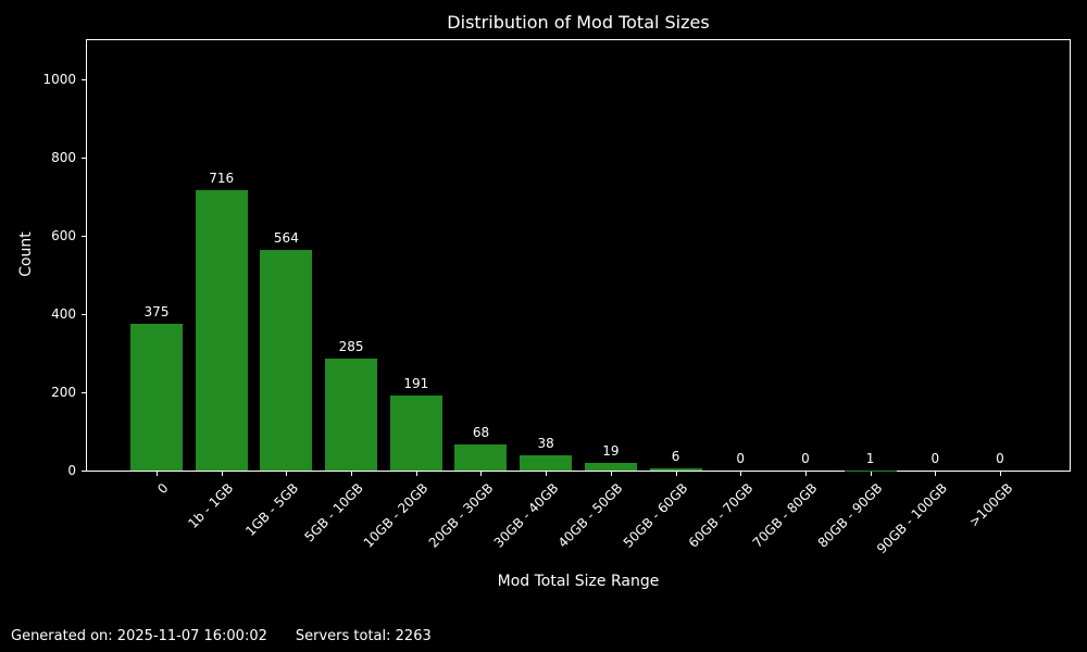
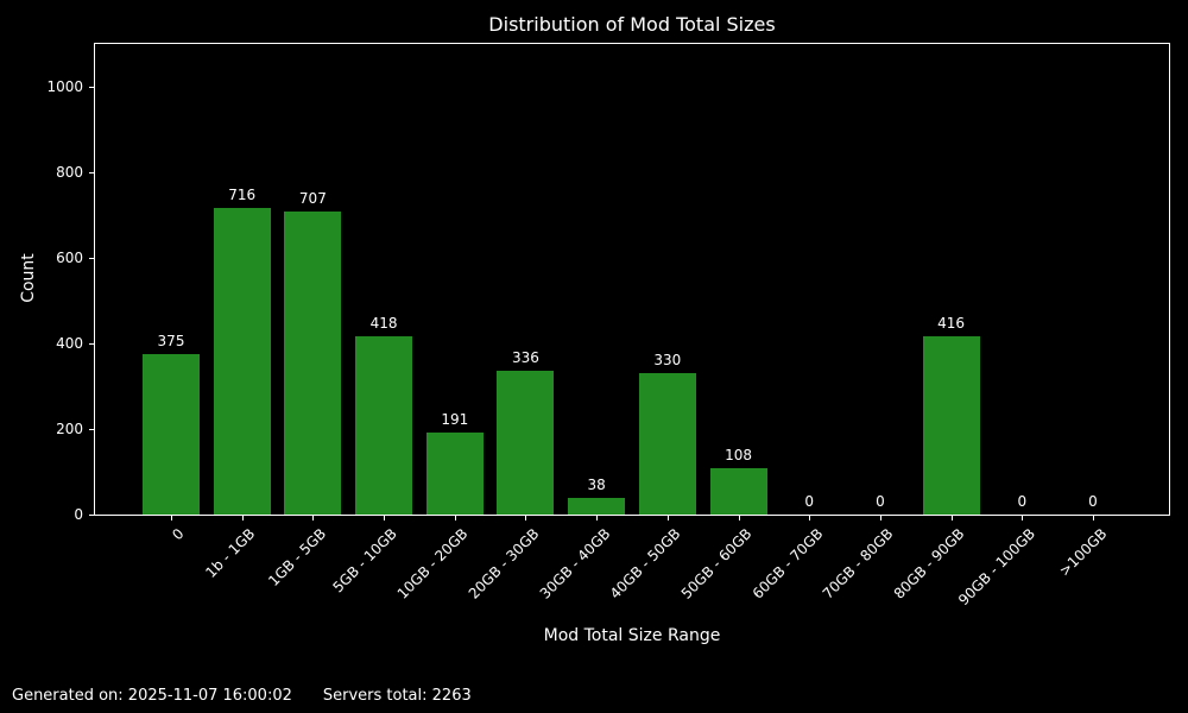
1GB - 5GB: 564 -> 707
5GB - 10GB: 285 -> 418
20GB - 30GB: 68 -> 336
40GB - 50GB: 19 -> 330
50GB - 60GB: 6 -> 108
80GB - 90GB: 1 -> 416
